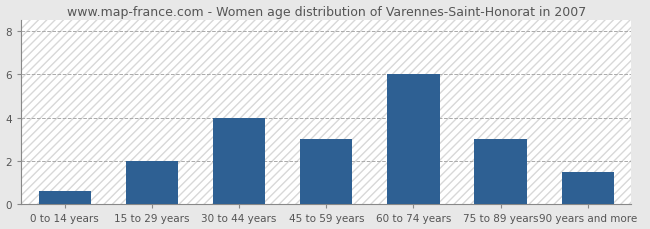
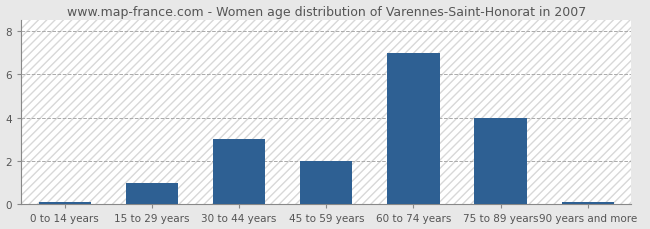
0 to 14 years: 0.6 -> 0.1
15 to 29 years: 2.0 -> 1.0
30 to 44 years: 4.0 -> 3.0
45 to 59 years: 3.0 -> 2.0
60 to 74 years: 6.0 -> 7.0
75 to 89 years: 3.0 -> 4.0
90 years and more: 1.5 -> 0.1
